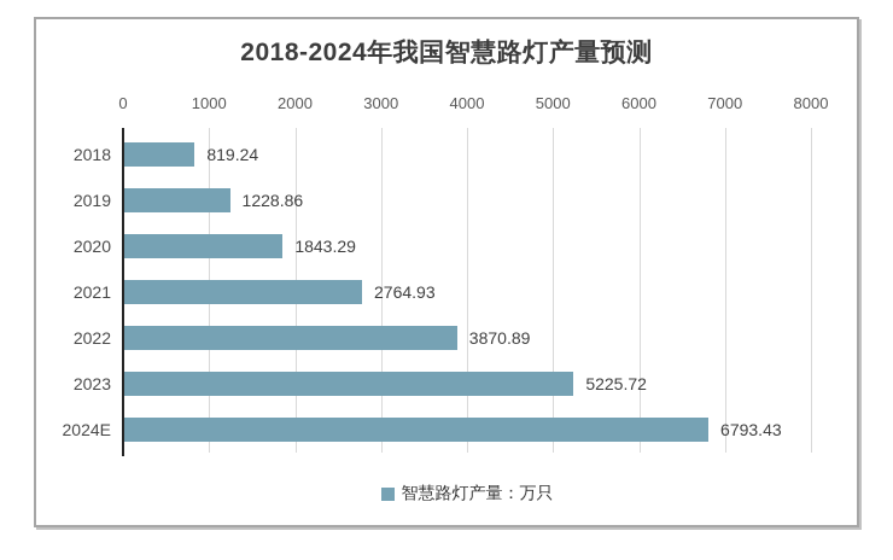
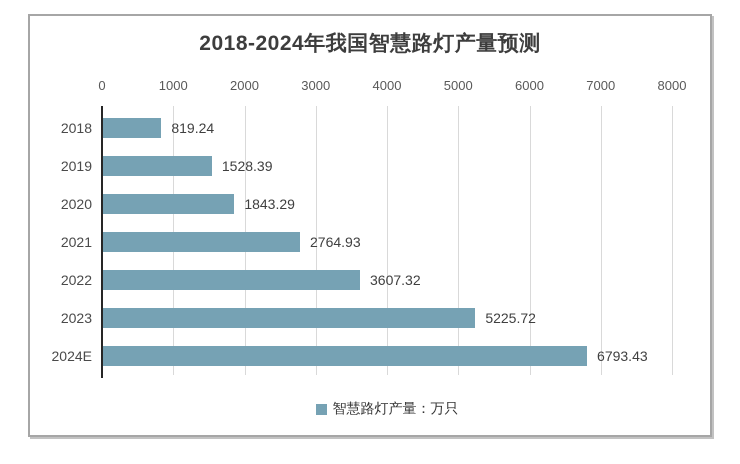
2019: 1228.86 -> 1528.39
2022: 3870.89 -> 3607.32
